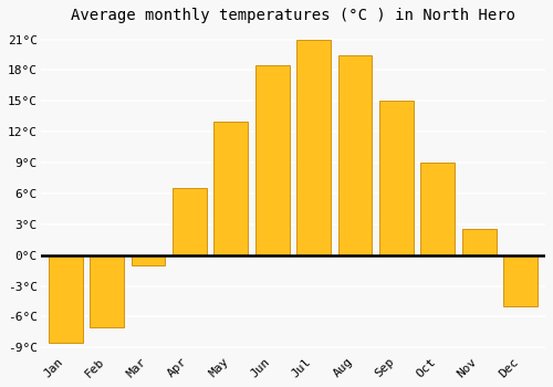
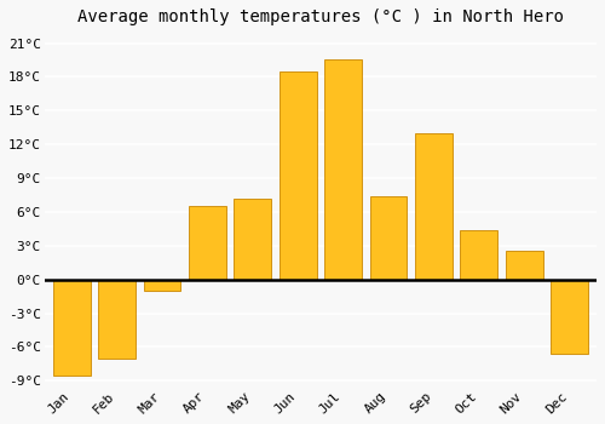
May: 13.0°C -> 7.2°C
Jul: 21.0°C -> 19.6°C
Aug: 19.5°C -> 7.4°C
Sep: 15.0°C -> 13.0°C
Oct: 9.0°C -> 4.4°C
Dec: -5.0°C -> -6.6°C
